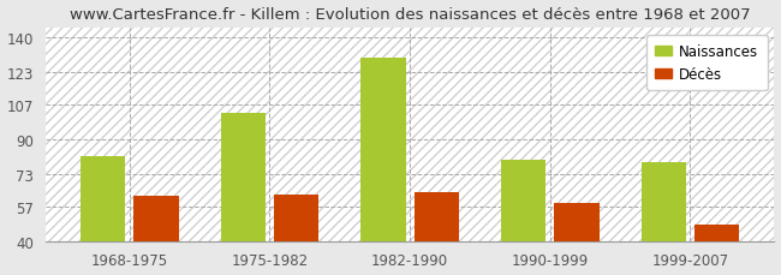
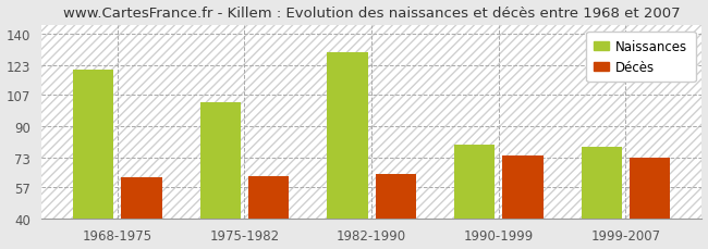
Naissances/1968-1975: 82 -> 121
Décès/1990-1999: 59 -> 74
Décès/1999-2007: 48 -> 73
